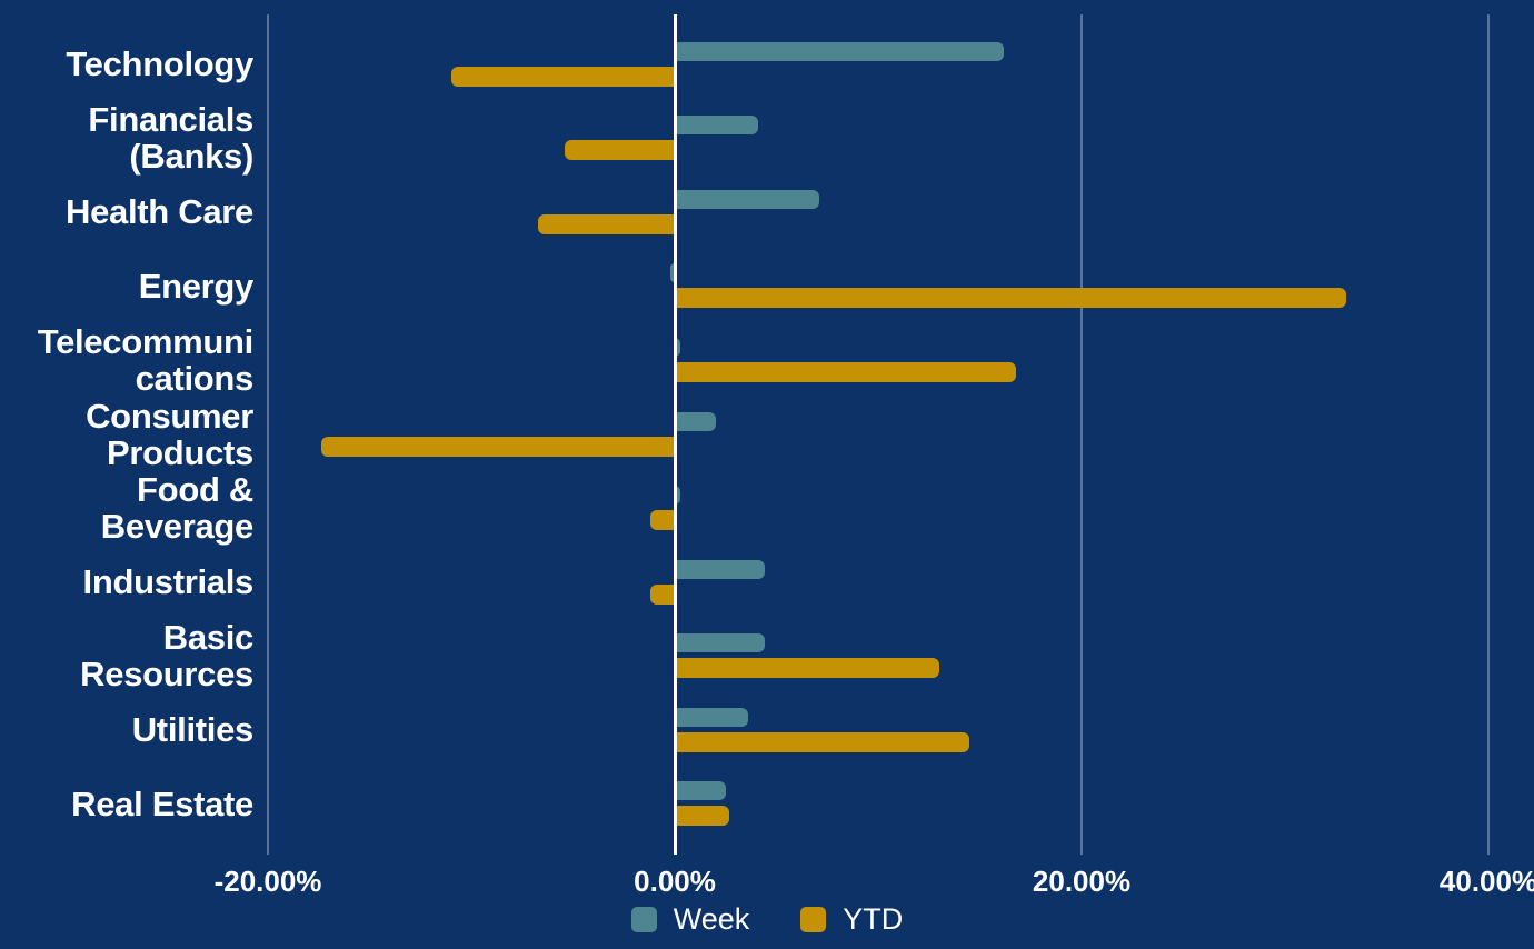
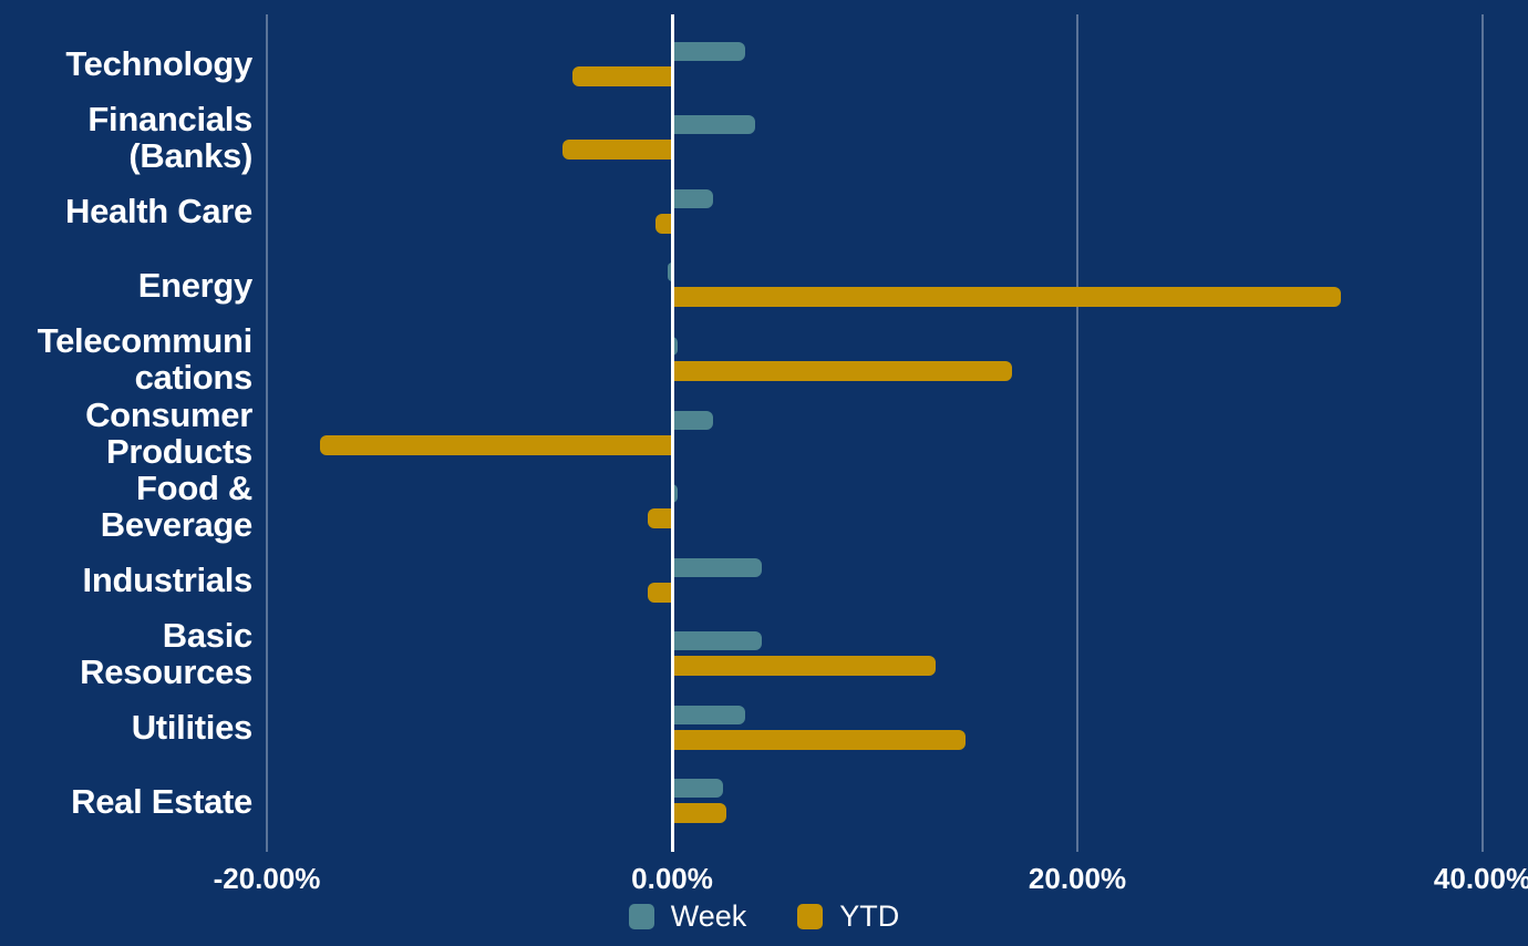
Week/Technology: 16.2% -> 3.6%
YTD/Technology: -11.0% -> -4.9%
Week/Health Care: 7.1% -> 2.0%
YTD/Health Care: -6.7% -> -0.8%
